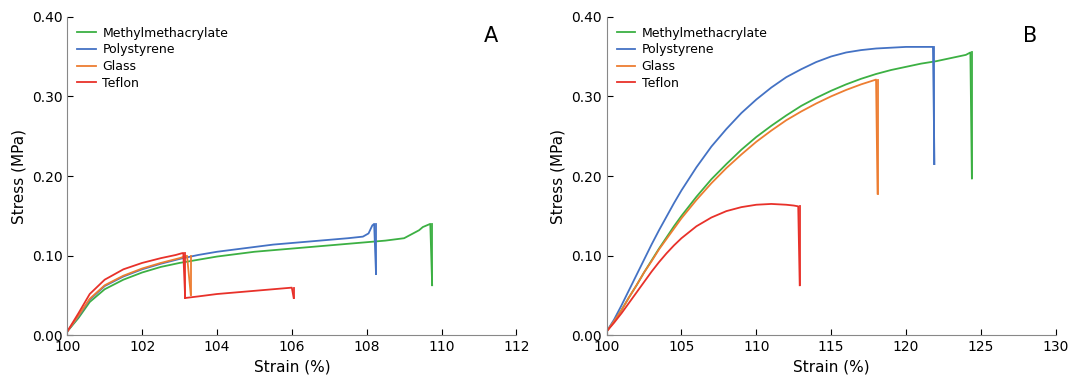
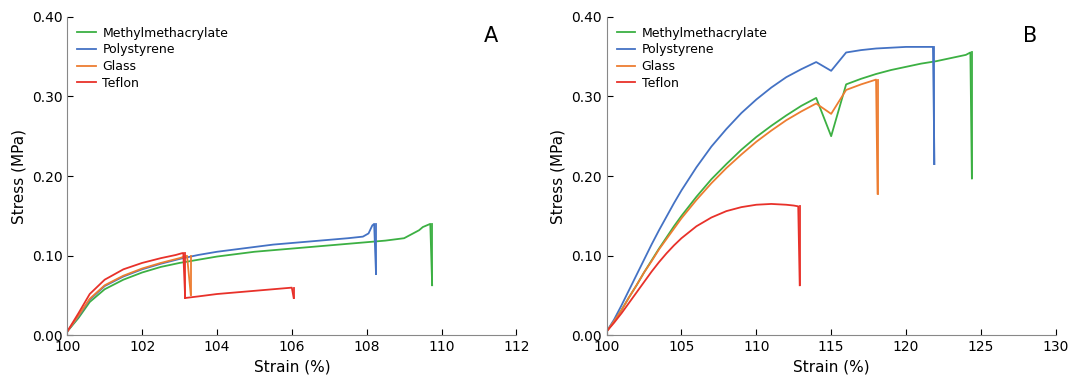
Methylmethacrylate/115: 0.307 -> 0.250
Polystyrene/115: 0.350 -> 0.332
Glass/115: 0.300 -> 0.278
